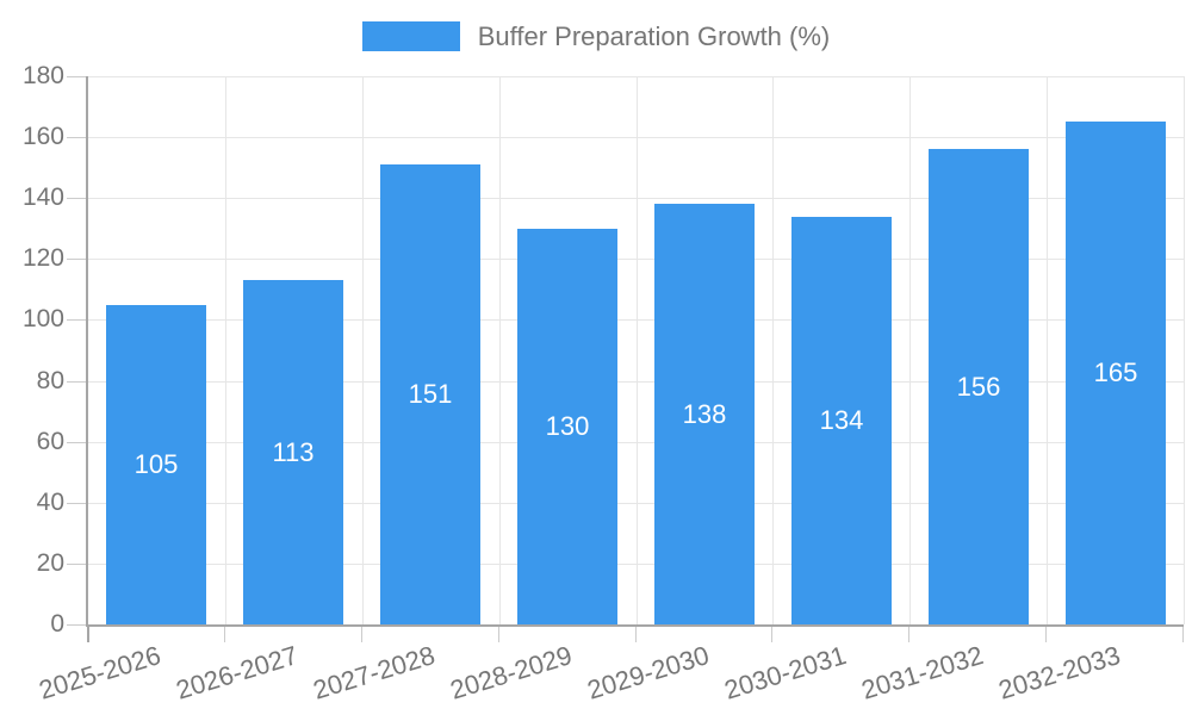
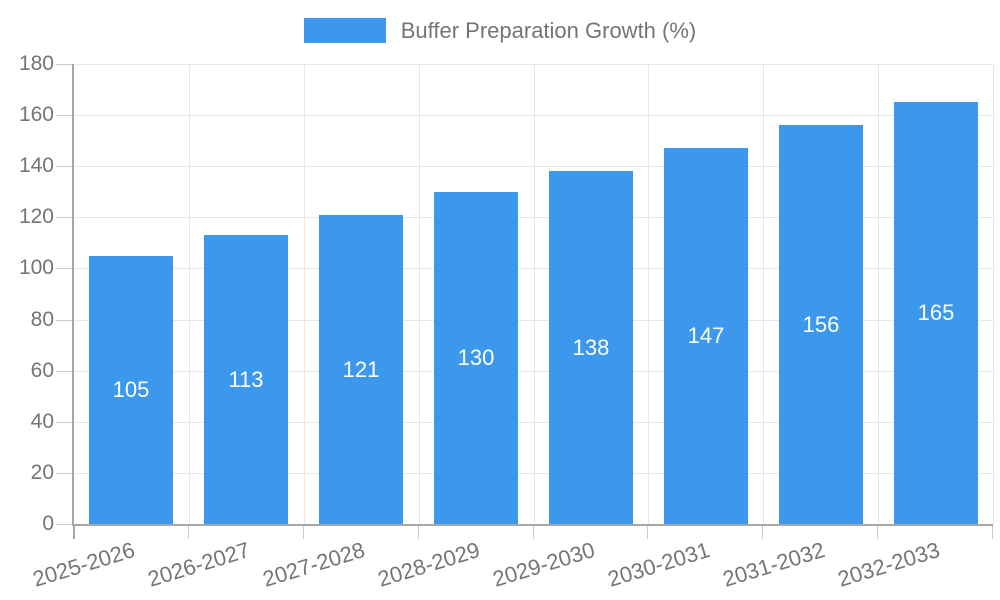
2027-2028: 151 -> 121
2030-2031: 134 -> 147
